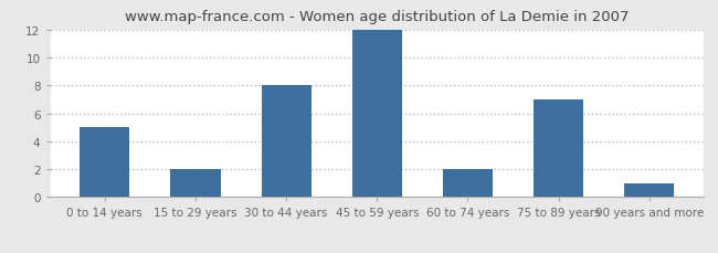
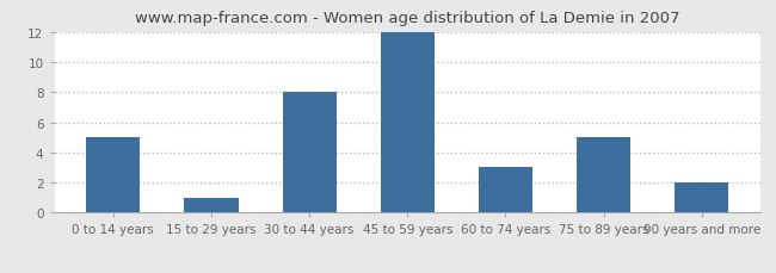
15 to 29 years: 2 -> 1
60 to 74 years: 2 -> 3
75 to 89 years: 7 -> 5
90 years and more: 1 -> 2
